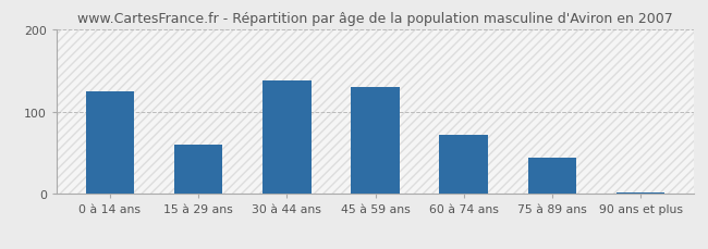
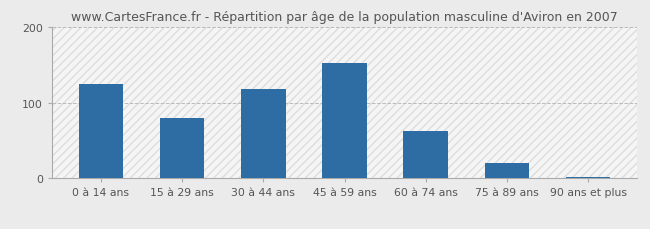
15 à 29 ans: 60 -> 80
30 à 44 ans: 138 -> 118
45 à 59 ans: 130 -> 152
60 à 74 ans: 72 -> 63
75 à 89 ans: 44 -> 20
